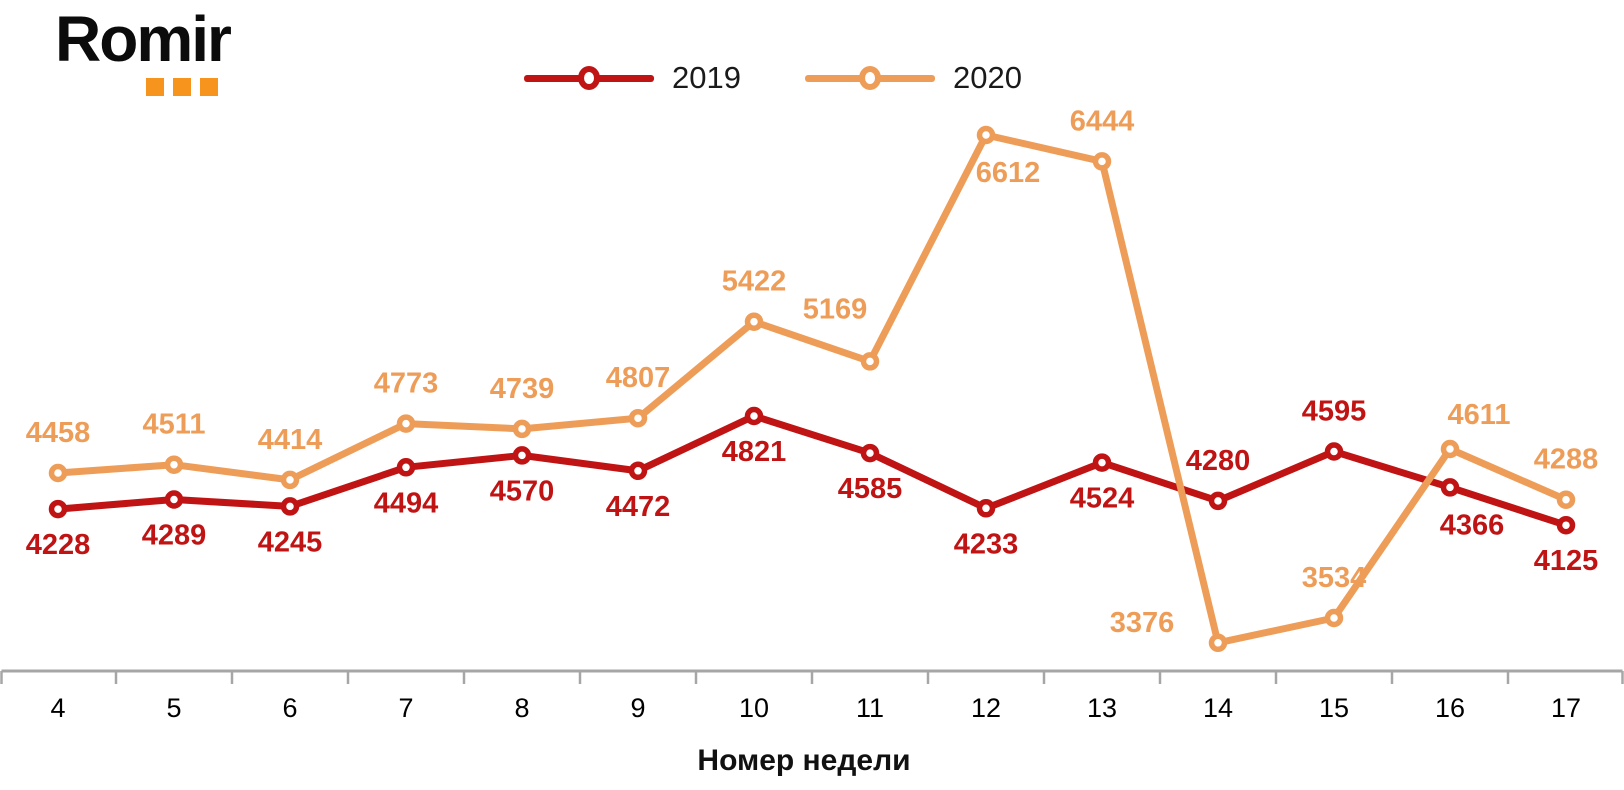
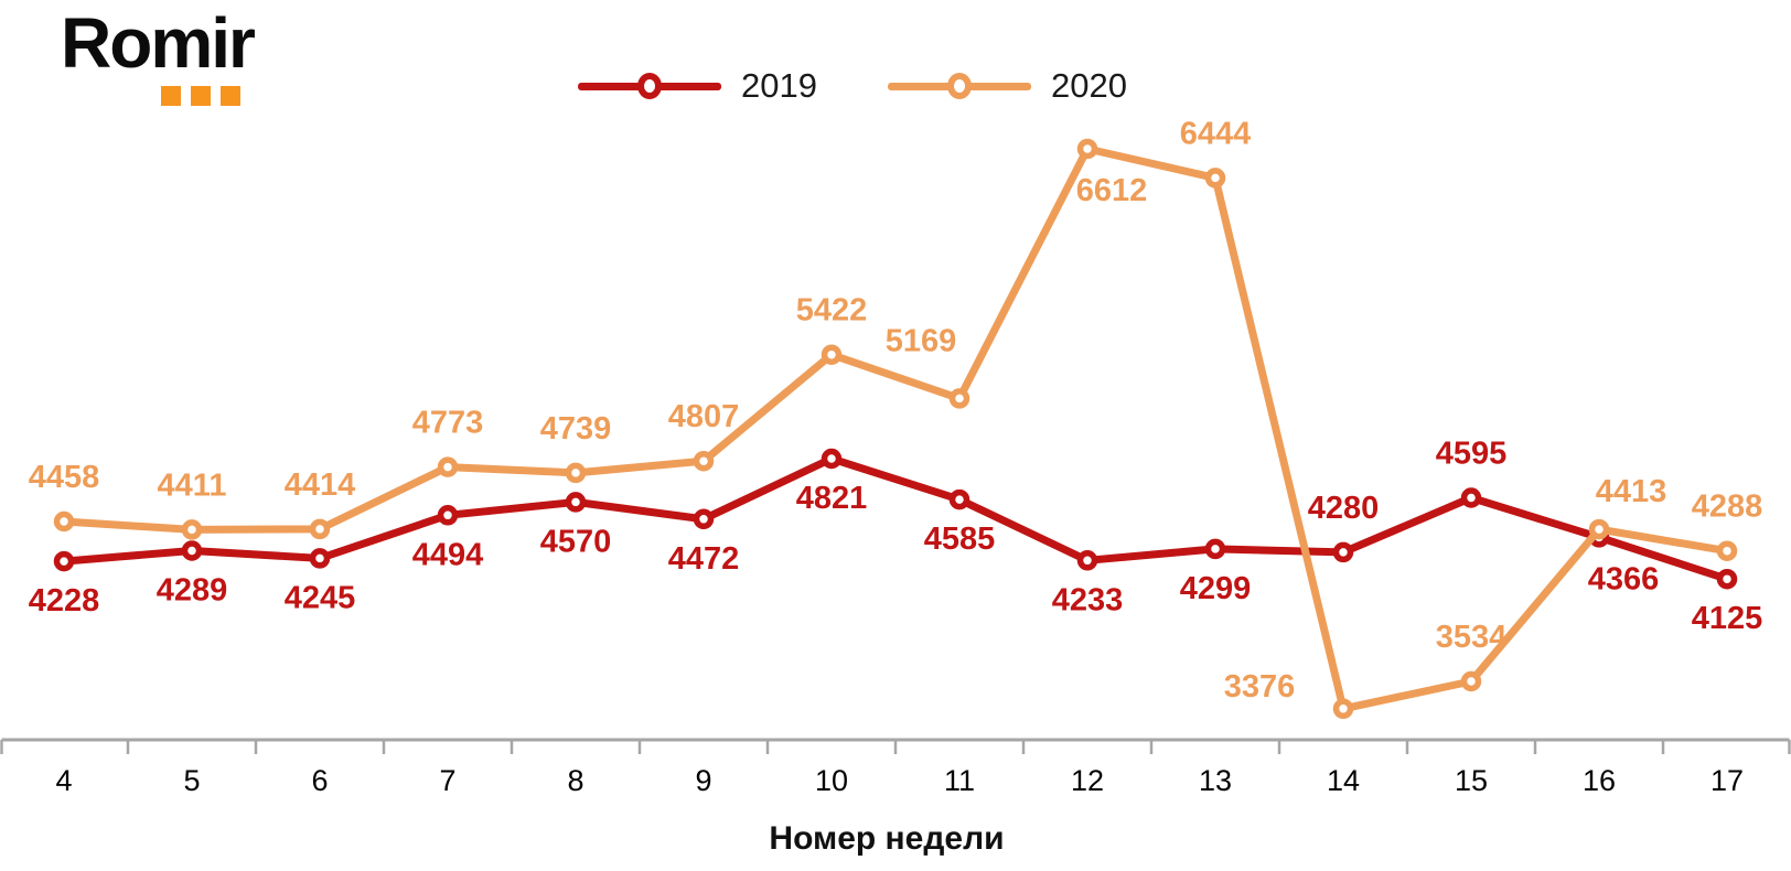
2020/5: 4511 -> 4411
2019/13: 4524 -> 4299
2020/16: 4611 -> 4413
